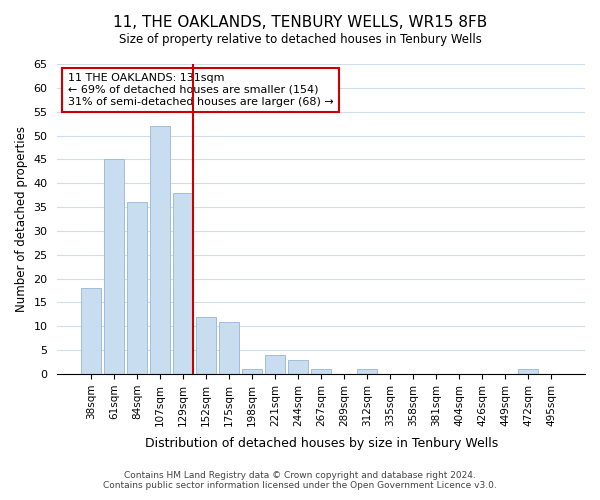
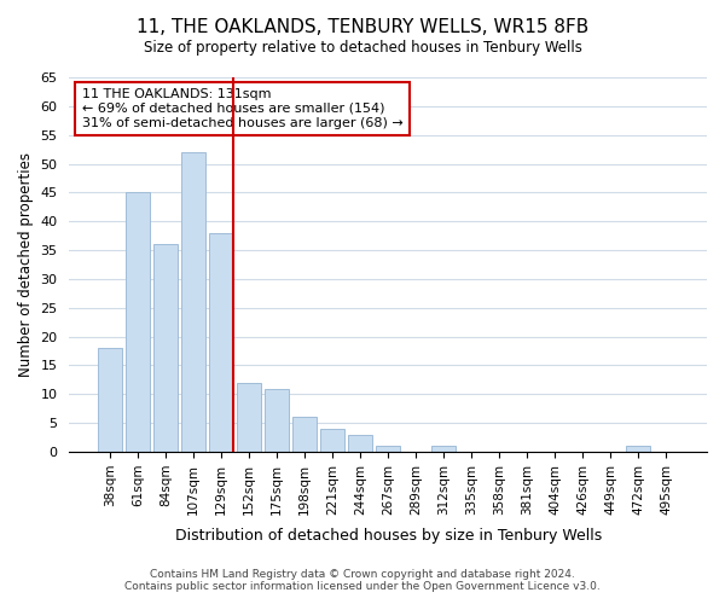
198sqm: 1 -> 6
